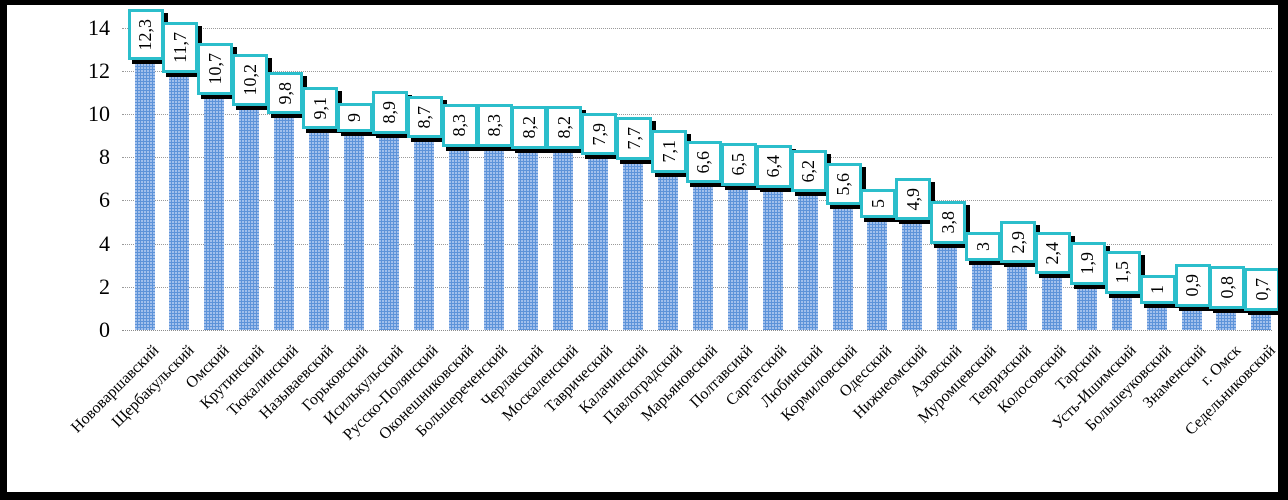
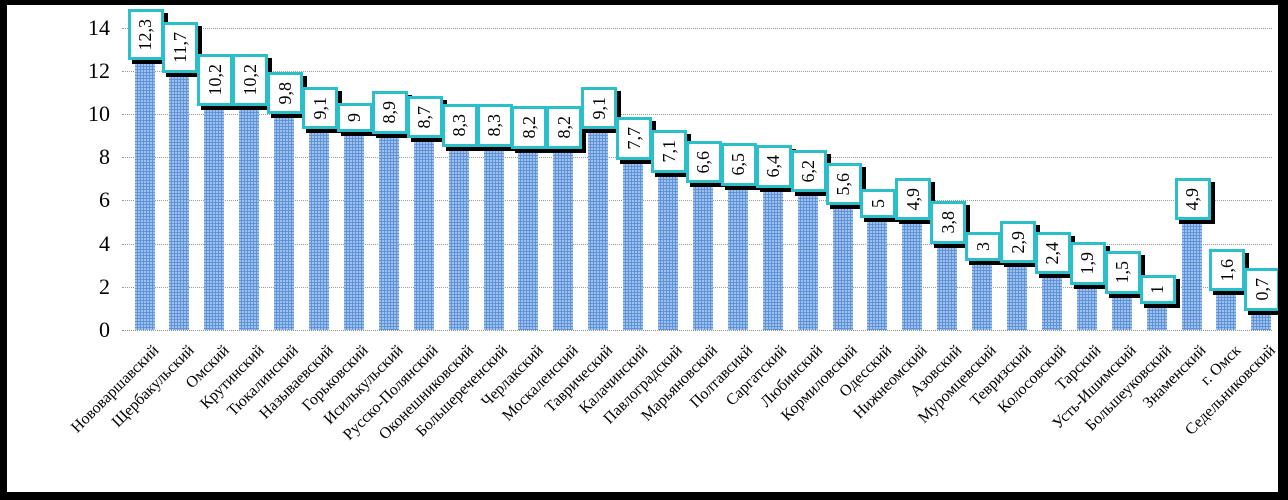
Омский: 10,7 -> 10,2
Таврический: 7,9 -> 9,1
Знаменский: 0,9 -> 4,9
г. Омск: 0,8 -> 1,6
